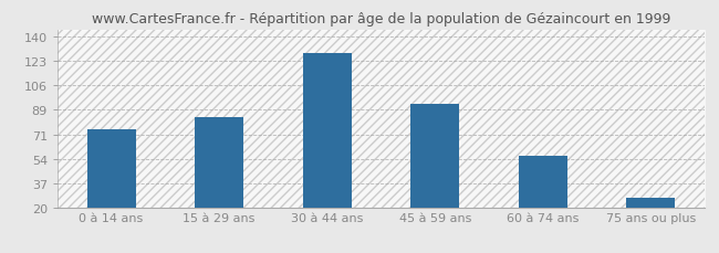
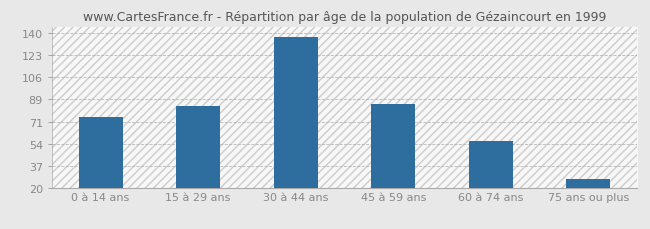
30 à 44 ans: 128 -> 137
45 à 59 ans: 93 -> 85
